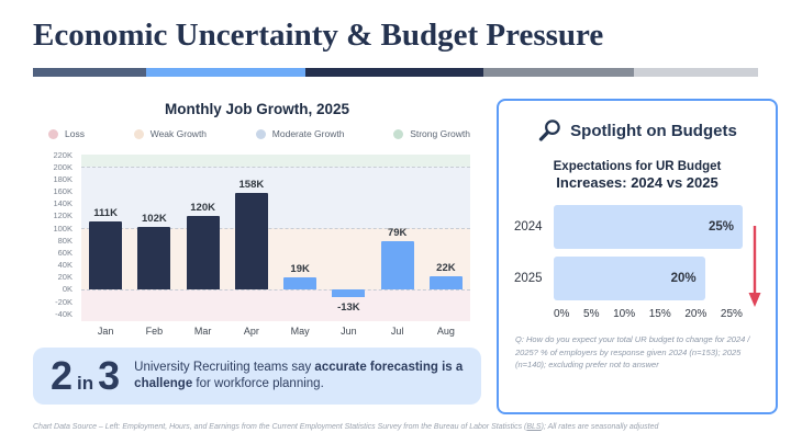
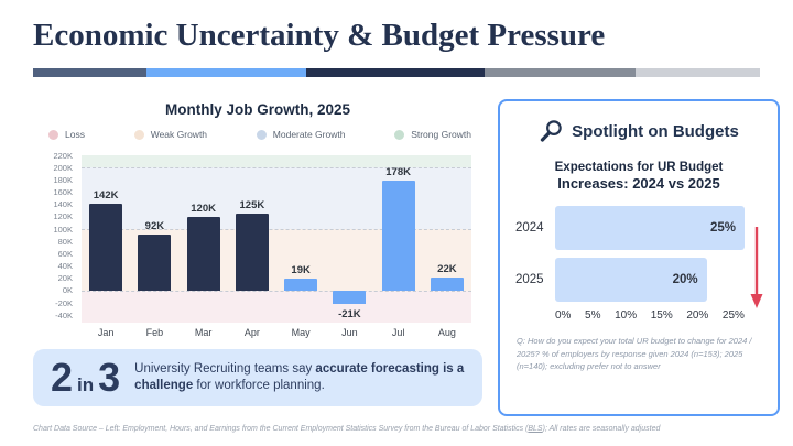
Monthly Job Growth, 2025/Jan: 111K -> 142K
Monthly Job Growth, 2025/Feb: 102K -> 92K
Monthly Job Growth, 2025/Apr: 158K -> 125K
Monthly Job Growth, 2025/Jun: -13K -> -21K
Monthly Job Growth, 2025/Jul: 79K -> 178K
